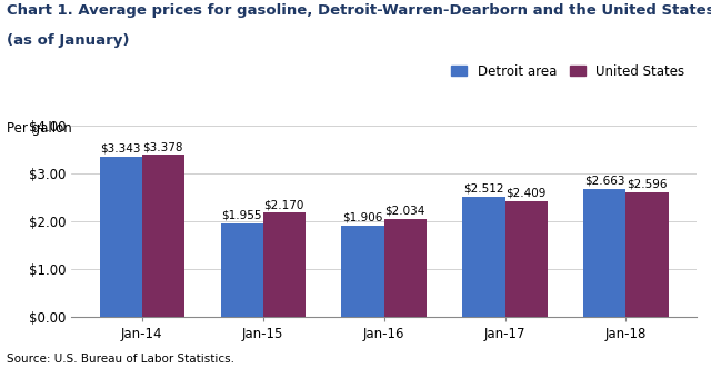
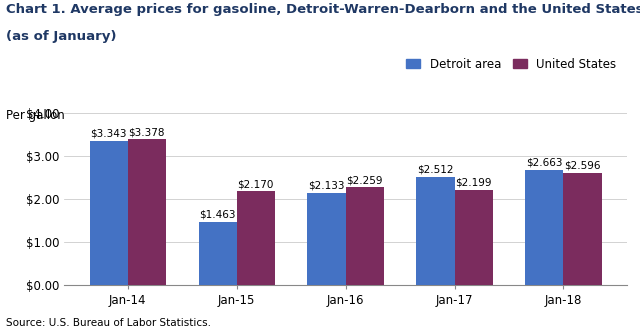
Detroit area/Jan-15: $1.955 -> $1.463
Detroit area/Jan-16: $1.906 -> $2.133
United States/Jan-16: $2.034 -> $2.259
United States/Jan-17: $2.409 -> $2.199
